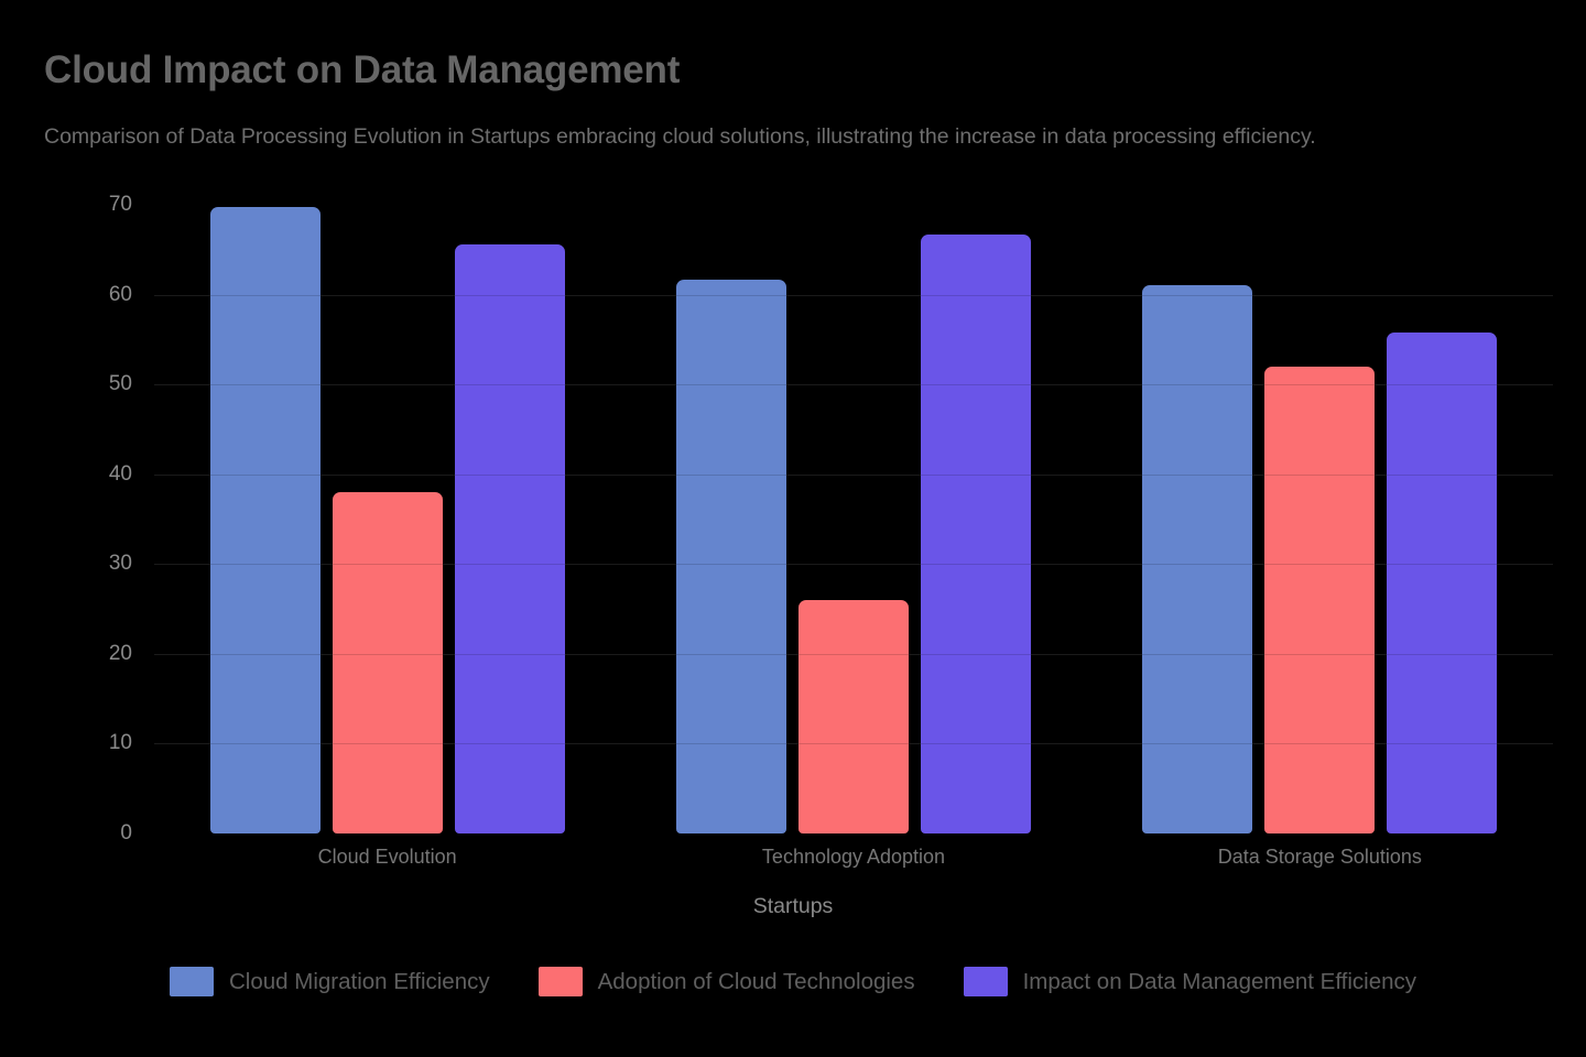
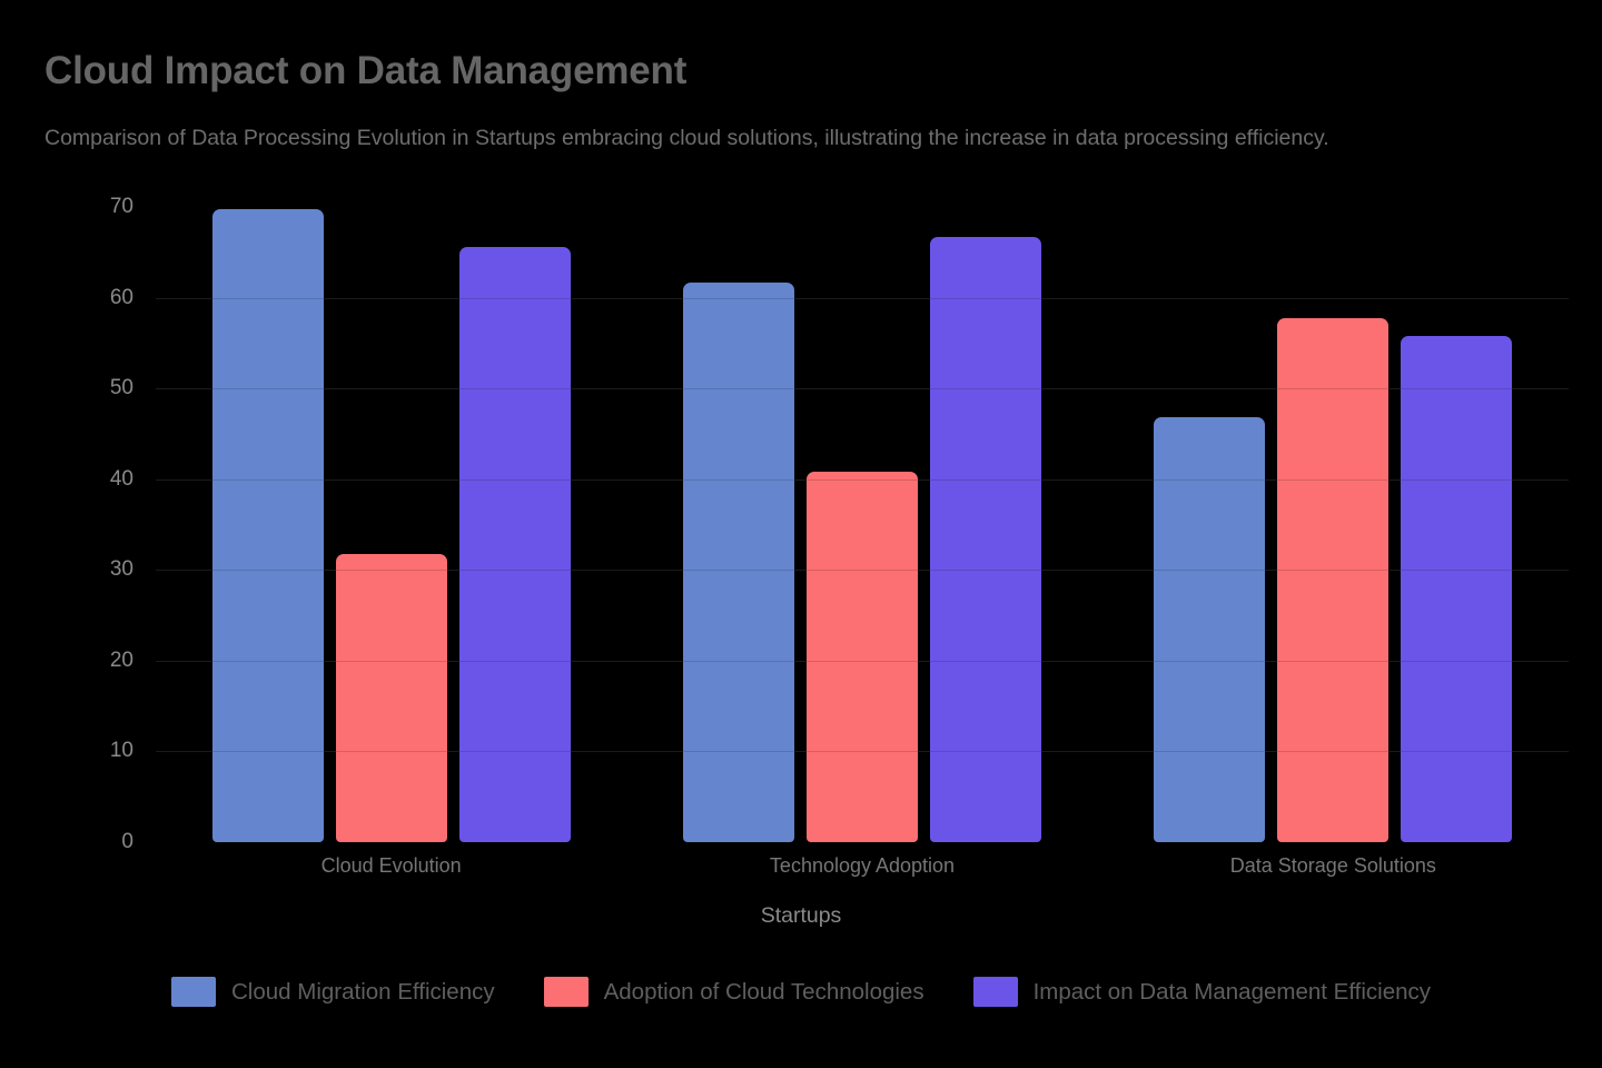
Adoption of Cloud Technologies/Cloud Evolution: 38 -> 32
Adoption of Cloud Technologies/Technology Adoption: 26 -> 41
Cloud Migration Efficiency/Data Storage Solutions: 61 -> 47
Adoption of Cloud Technologies/Data Storage Solutions: 52 -> 58
